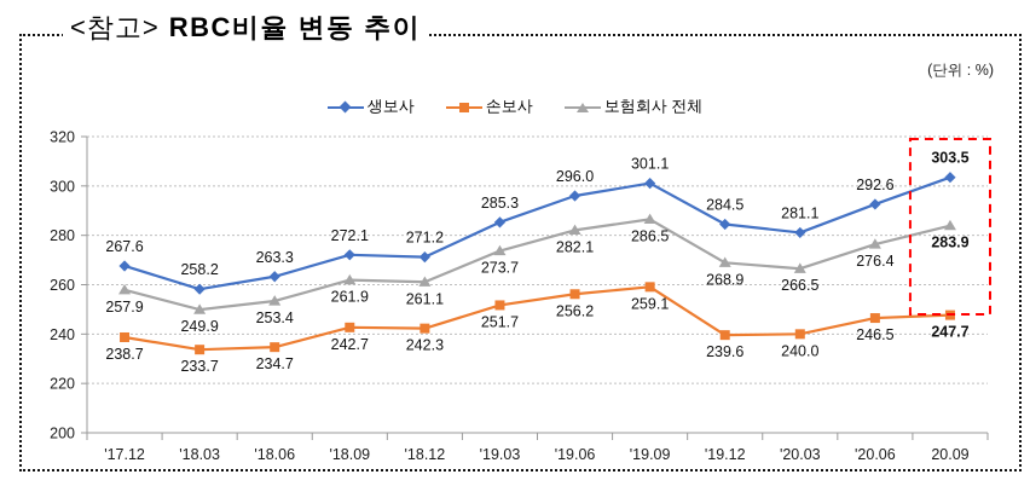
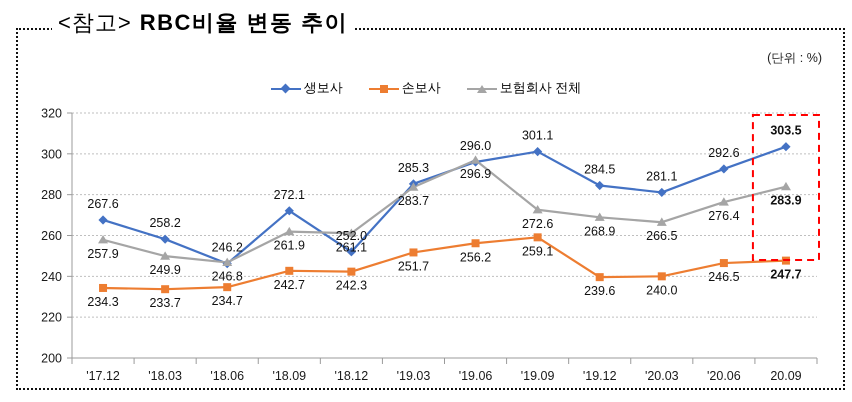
손보사/'17.12: 238.7 -> 234.3
생보사/'18.06: 263.3 -> 246.2
보험회사 전체/'18.06: 253.4 -> 246.8
생보사/'18.12: 271.2 -> 252.0
보험회사 전체/'19.03: 273.7 -> 283.7
보험회사 전체/'19.06: 282.1 -> 296.9
보험회사 전체/'19.09: 286.5 -> 272.6
